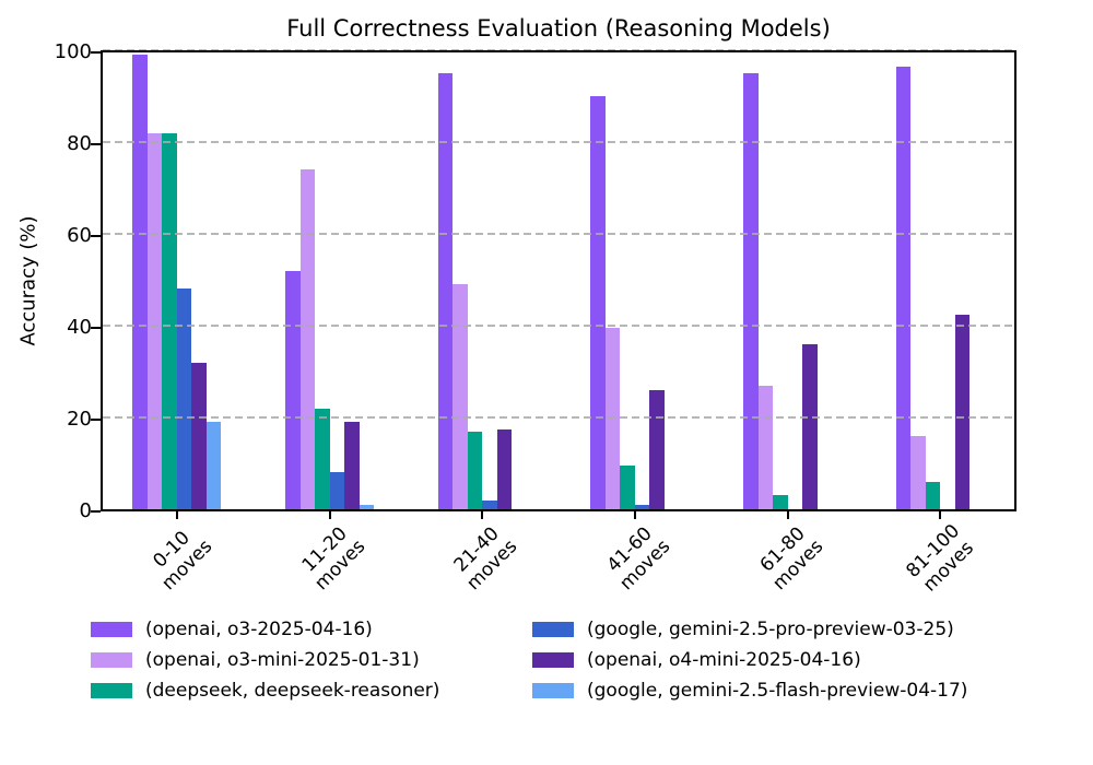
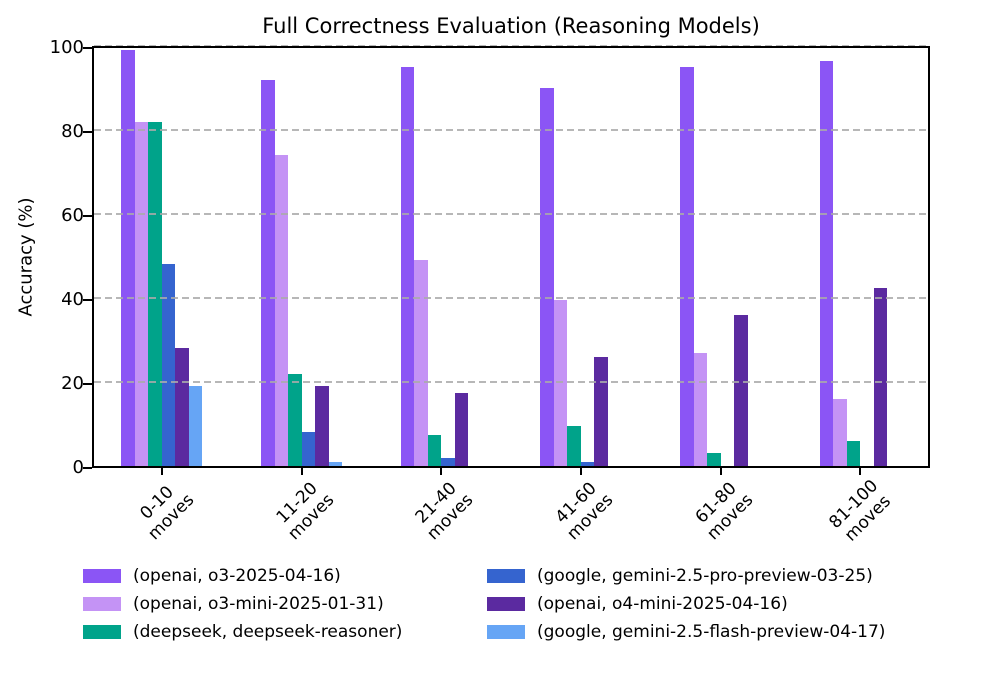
(openai, o4-mini-2025-04-16)/0-10: 32 -> 28
(openai, o3-2025-04-16)/11-20: 52 -> 92
(deepseek, deepseek-reasoner)/21-40: 17 -> 8
